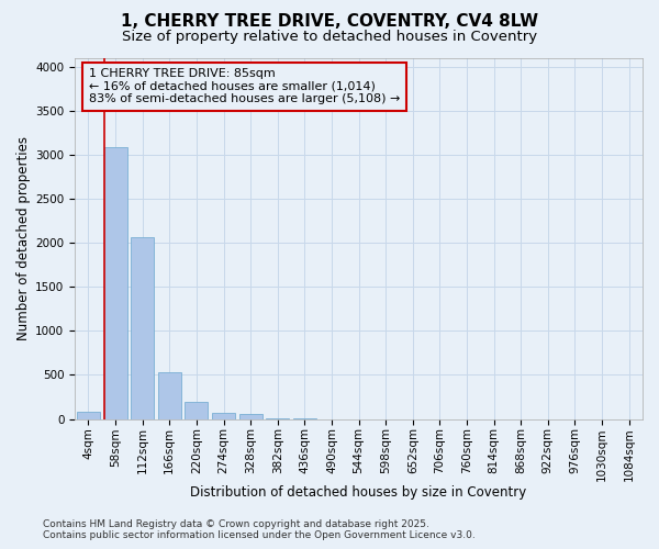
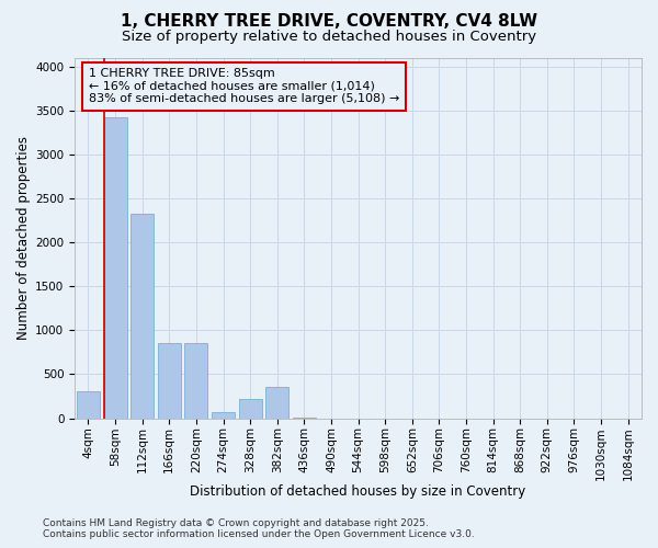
4sqm: 80 -> 300
58sqm: 3090 -> 3420
112sqm: 2060 -> 2320
166sqm: 540 -> 860
220sqm: 200 -> 860
328sqm: 60 -> 220
382sqm: 10 -> 360
